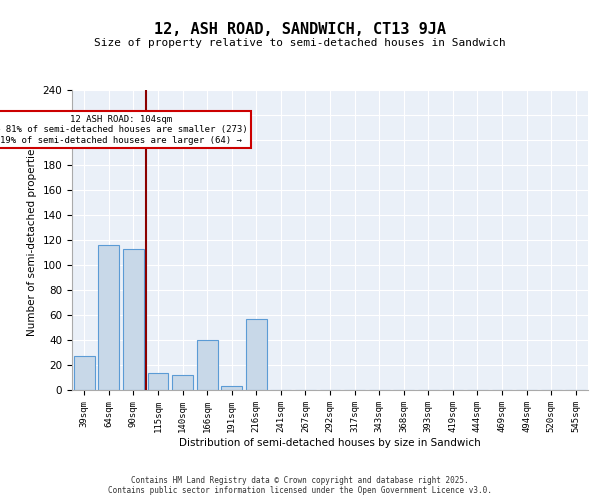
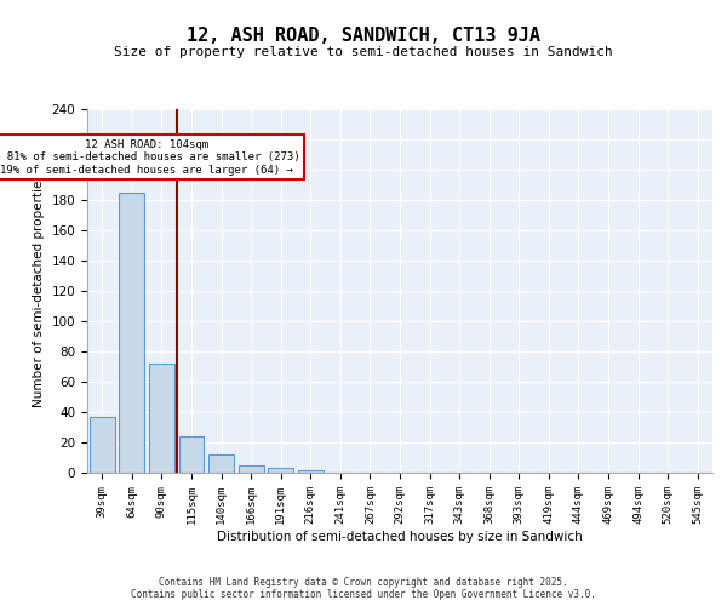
39sqm: 27 -> 37
64sqm: 116 -> 185
90sqm: 113 -> 72
115sqm: 14 -> 24
166sqm: 40 -> 5
216sqm: 57 -> 2
